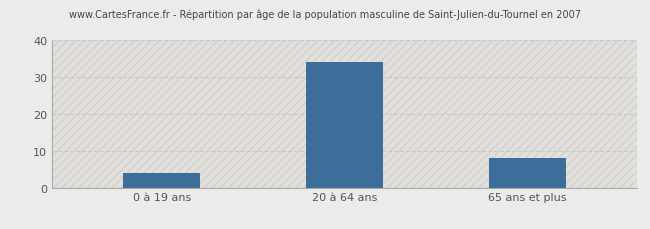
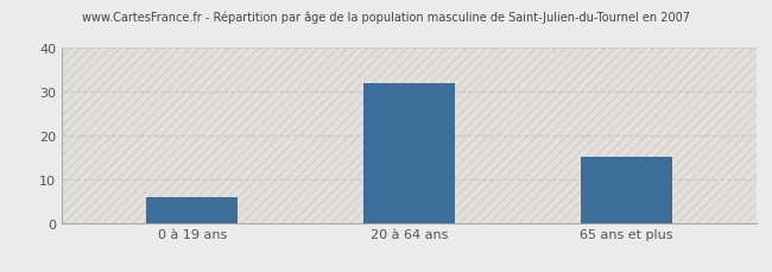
0 à 19 ans: 4 -> 6
20 à 64 ans: 34 -> 32
65 ans et plus: 8 -> 15
